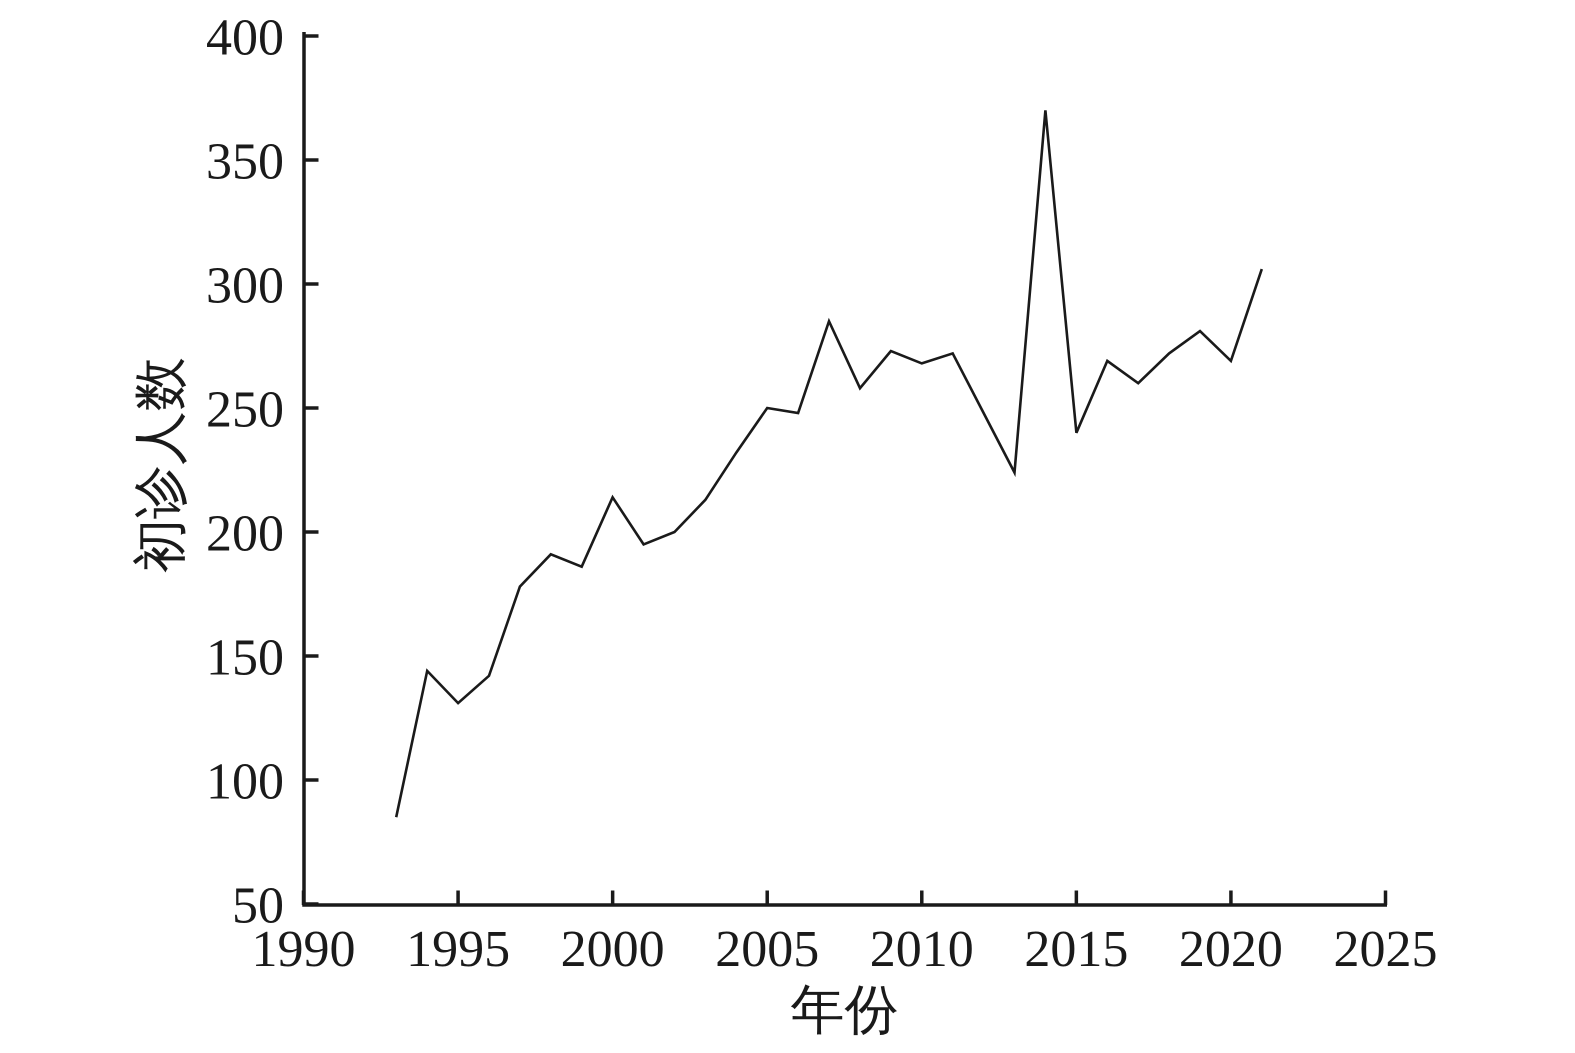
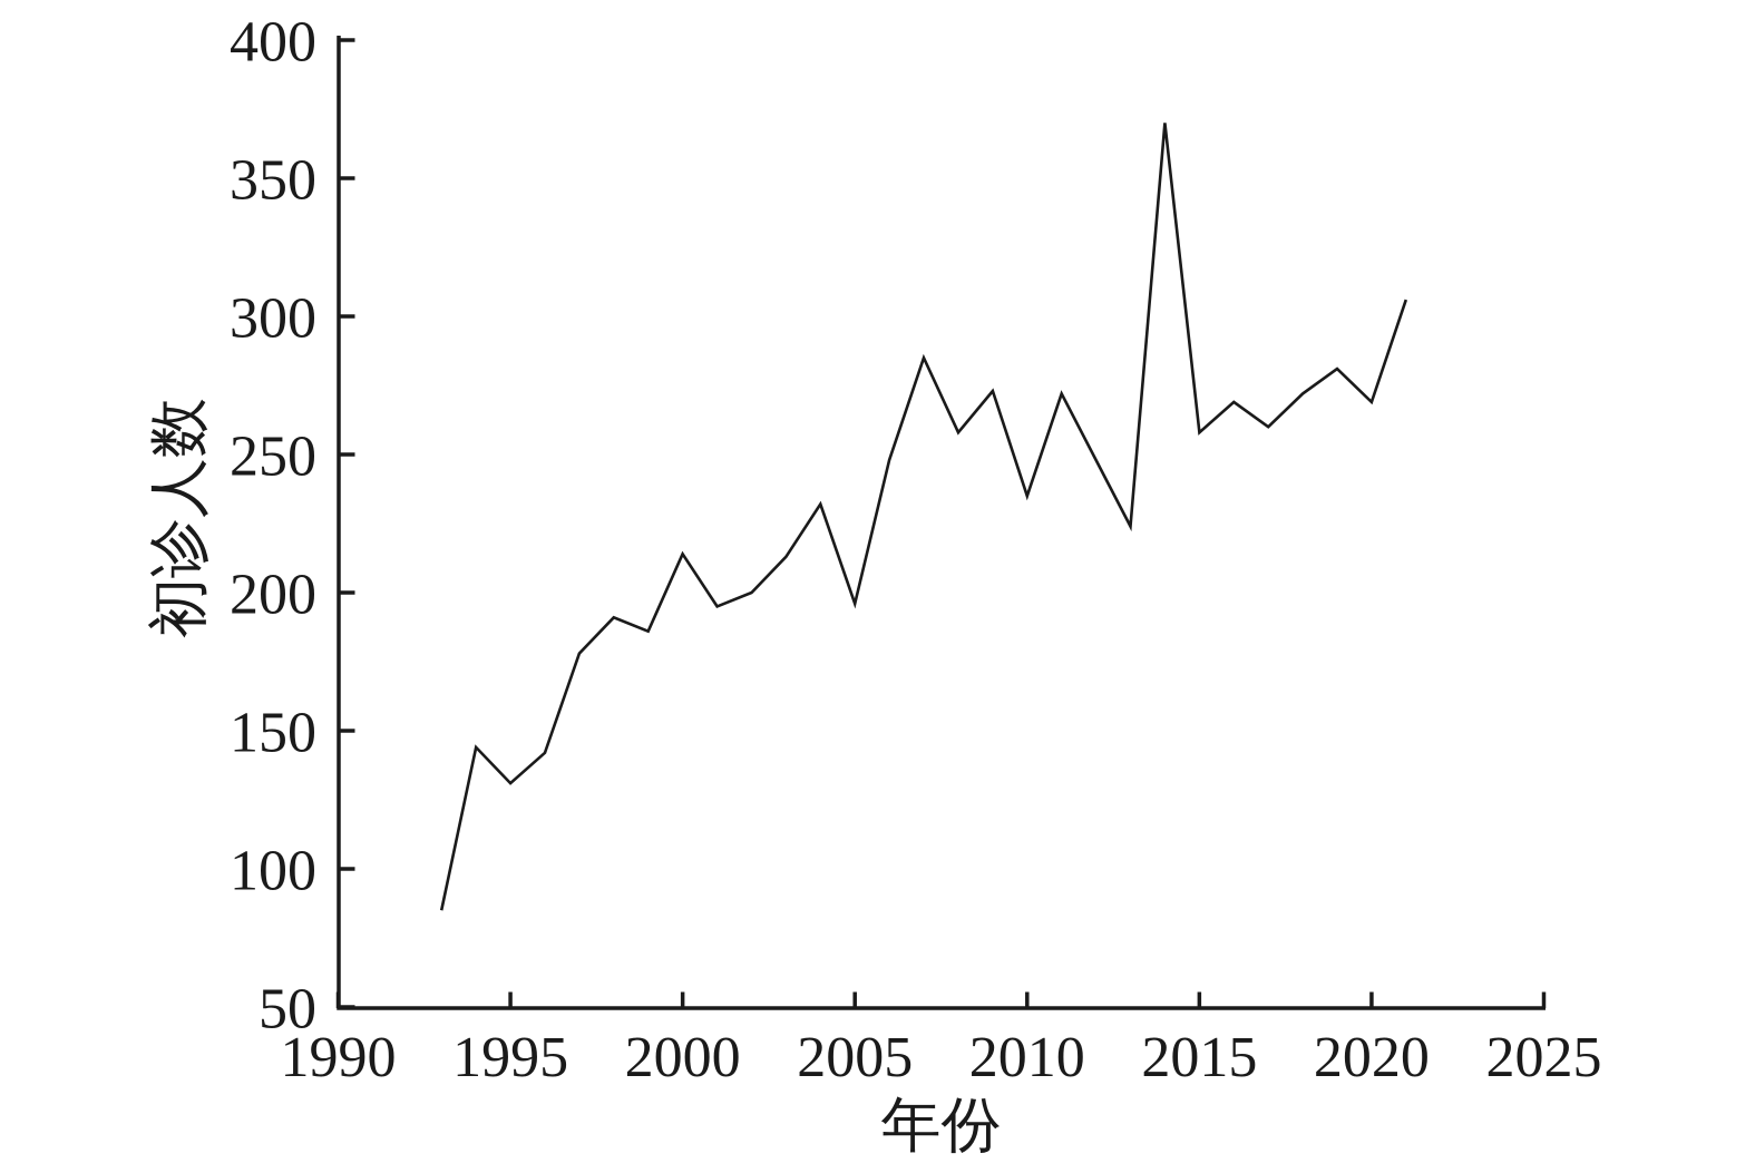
2005: 250 -> 196
2010: 268 -> 235
2015: 240 -> 258
